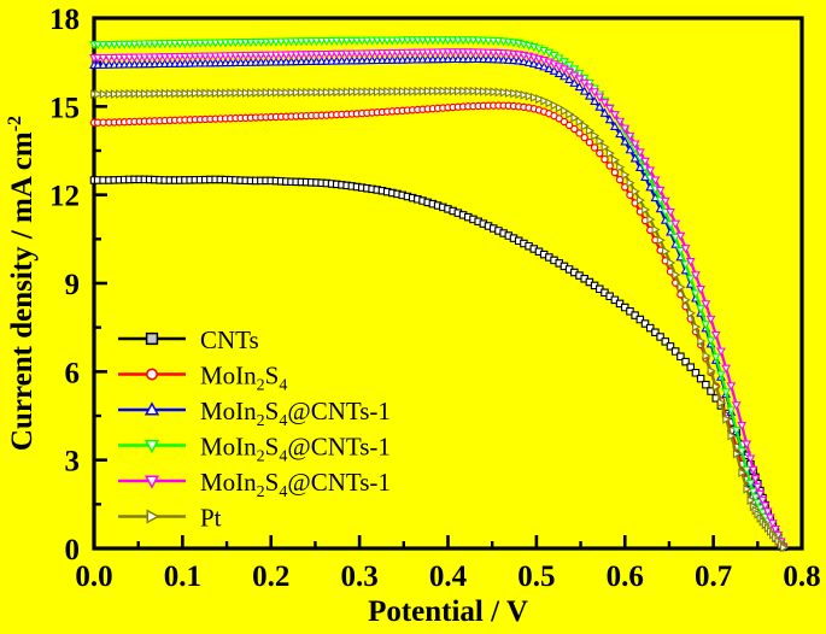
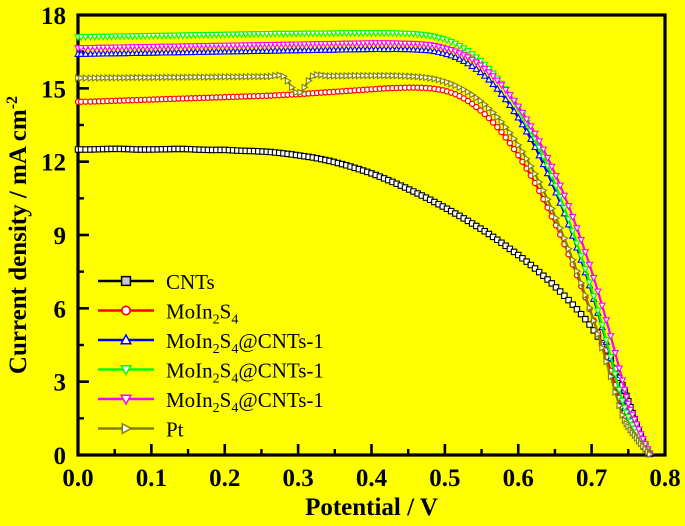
Pt/0.3: 15.5 -> 14.8
